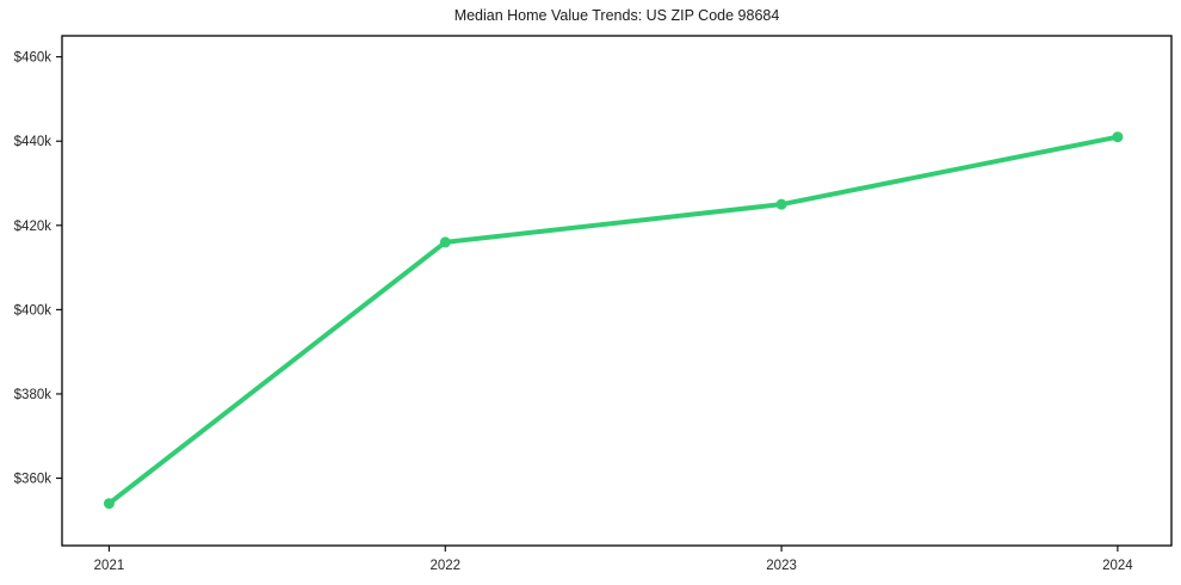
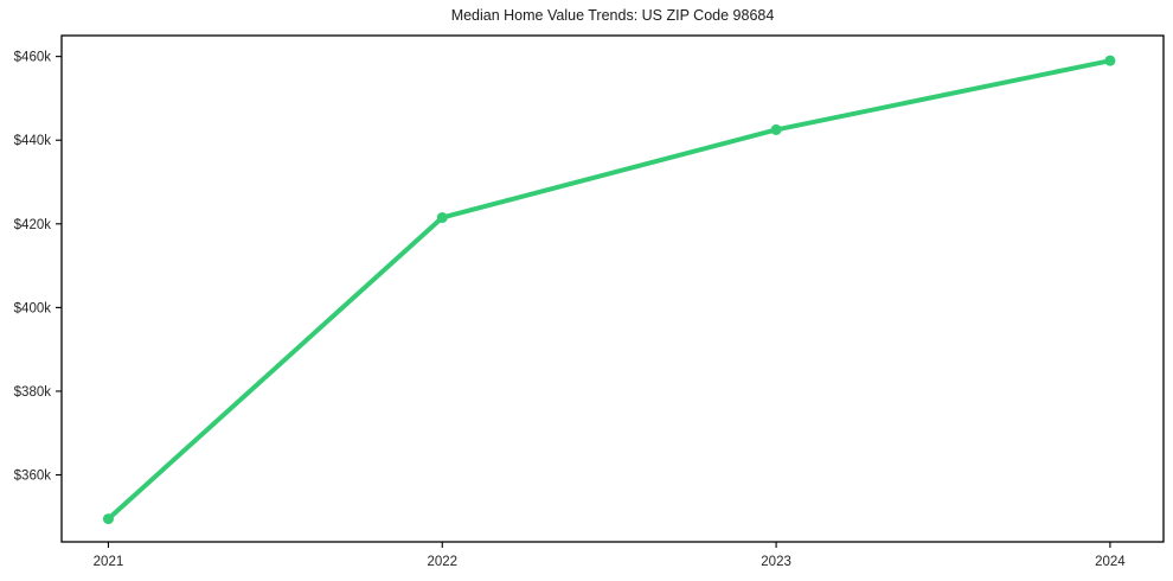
2021: $354k -> $350k
2022: $416k -> $422k
2023: $425k -> $442k
2024: $441k -> $459k
